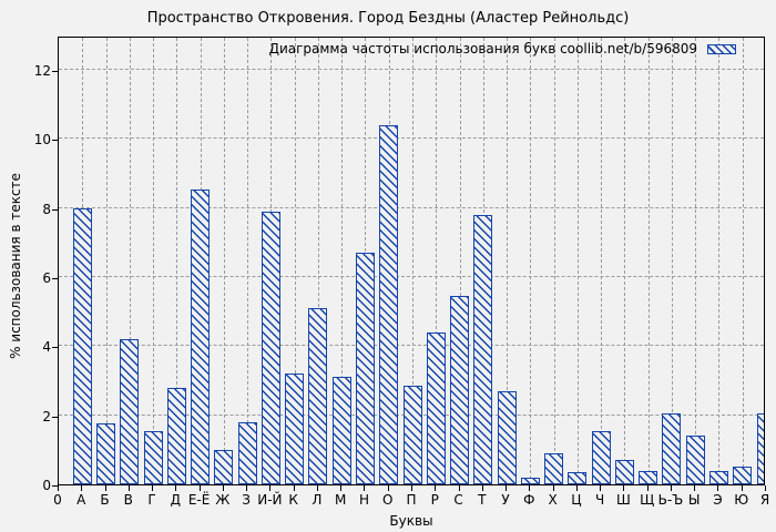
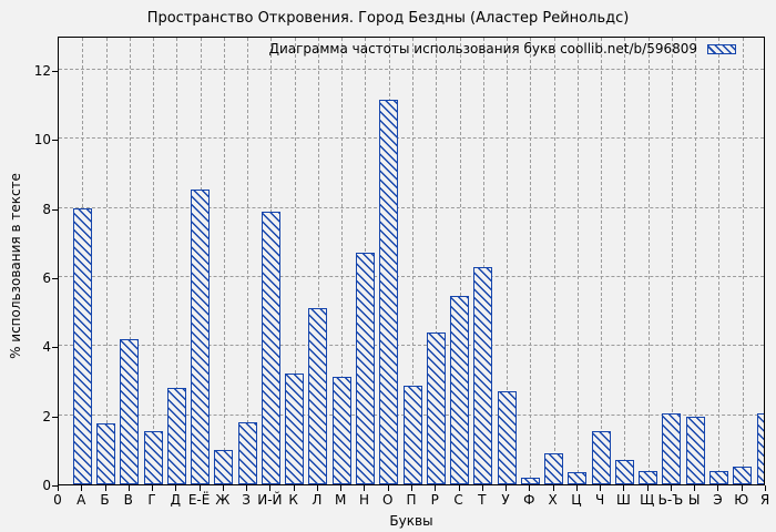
О: 10.4 -> 11.2
Т: 7.8 -> 6.3
Ы: 1.4 -> 1.9
